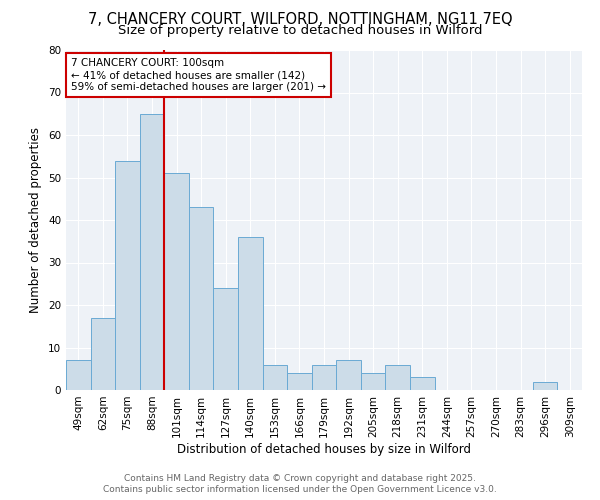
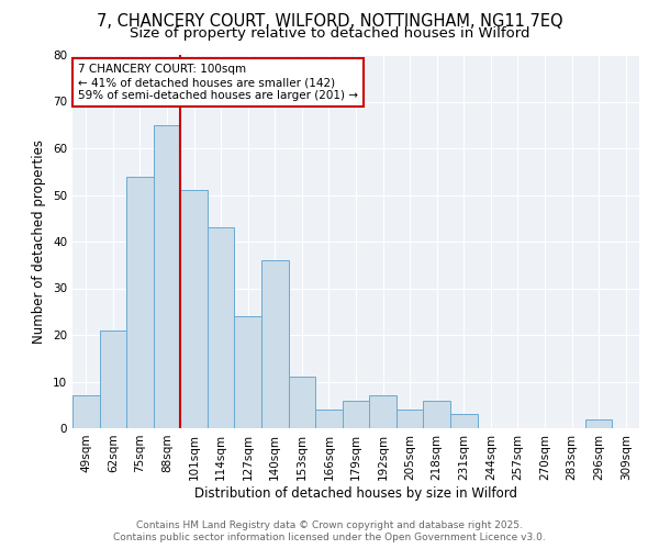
62sqm: 17 -> 21
153sqm: 6 -> 11
